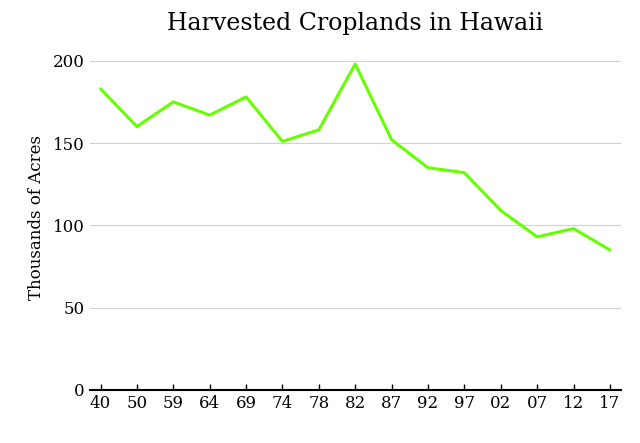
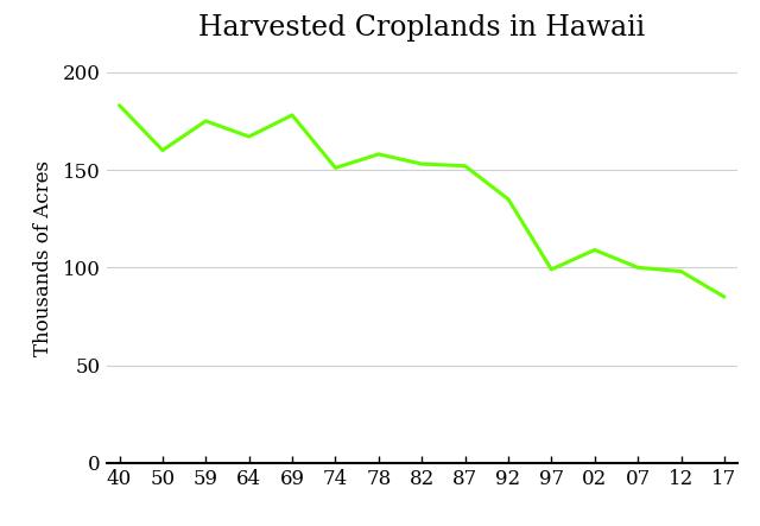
82: 198 -> 153
97: 132 -> 99
07: 93 -> 100
